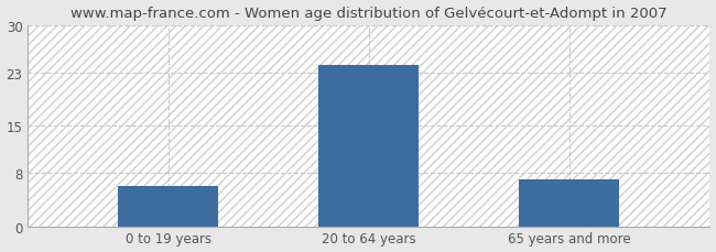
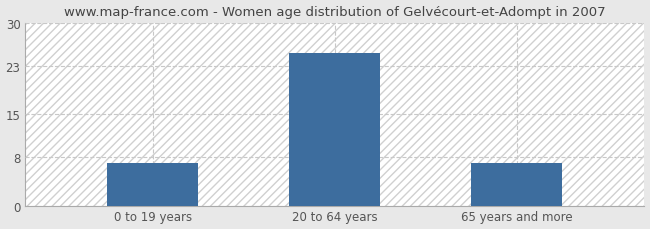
0 to 19 years: 6 -> 7
20 to 64 years: 24 -> 25
